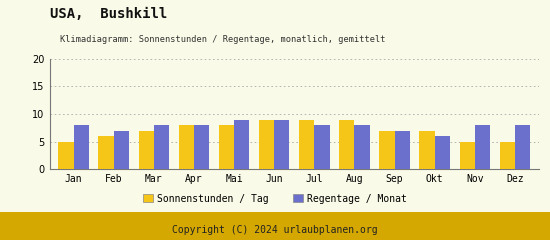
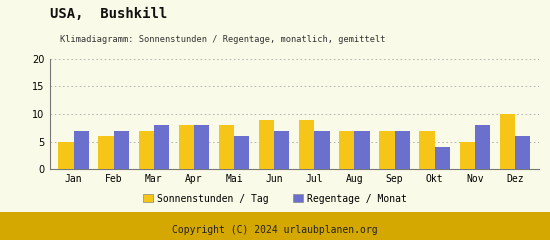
Regentage / Monat/Jan: 8 -> 7
Regentage / Monat/Mai: 9 -> 6
Regentage / Monat/Jun: 9 -> 7
Regentage / Monat/Jul: 8 -> 7
Sonnenstunden / Tag/Aug: 9 -> 7
Regentage / Monat/Aug: 8 -> 7
Regentage / Monat/Okt: 6 -> 4
Sonnenstunden / Tag/Dez: 5 -> 10
Regentage / Monat/Dez: 8 -> 6
